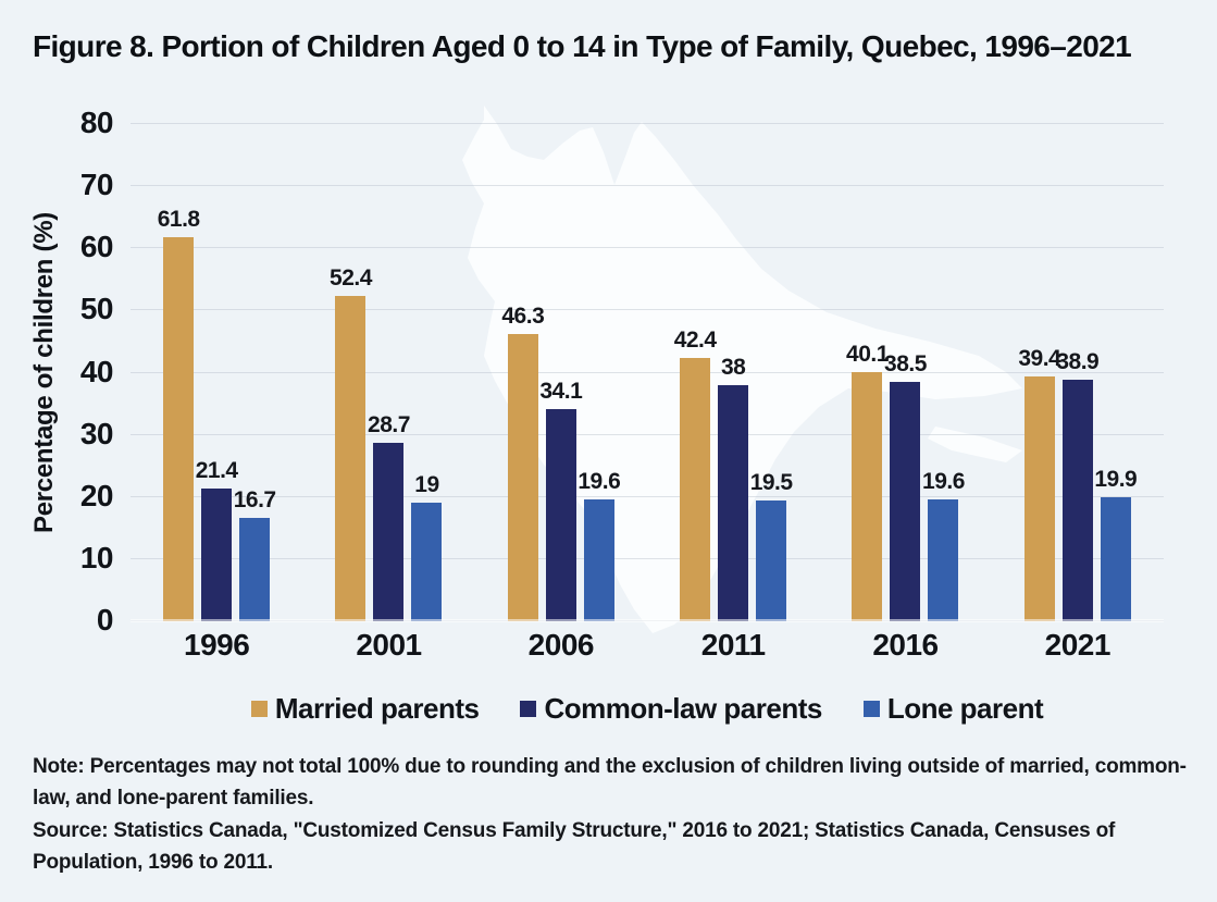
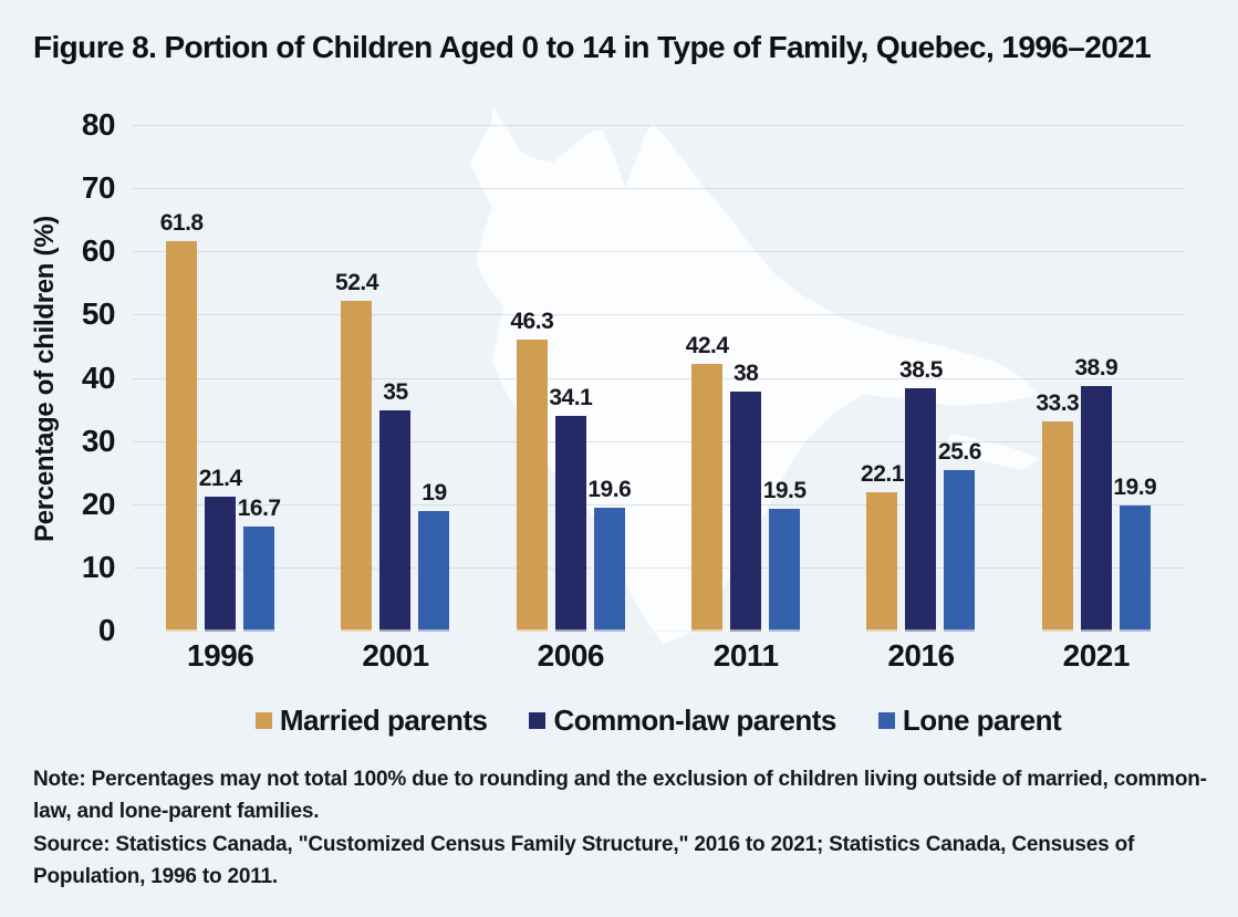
Common-law parents/2001: 28.7 -> 35
Married parents/2016: 40.1 -> 22.1
Lone parent/2016: 19.6 -> 25.6
Married parents/2021: 39.4 -> 33.3
